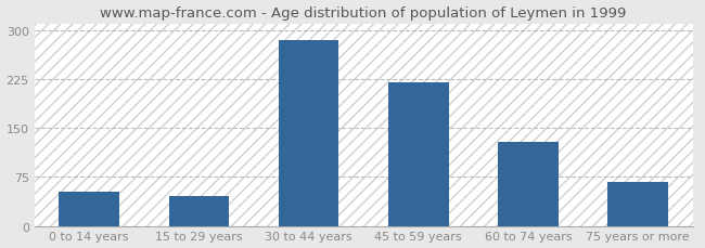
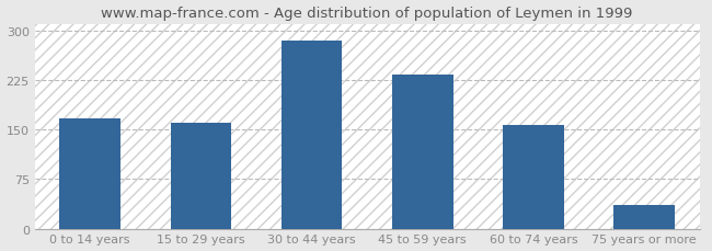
0 to 14 years: 52 -> 166
15 to 29 years: 46 -> 160
45 to 59 years: 220 -> 233
60 to 74 years: 128 -> 156
75 years or more: 68 -> 35
